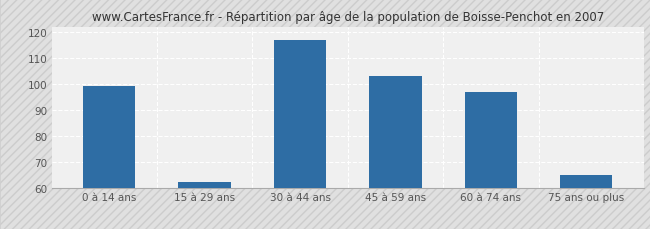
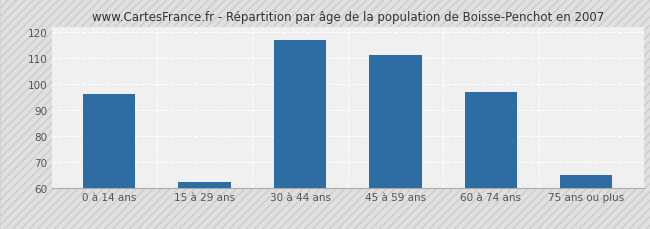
0 à 14 ans: 99 -> 96
45 à 59 ans: 103 -> 111
